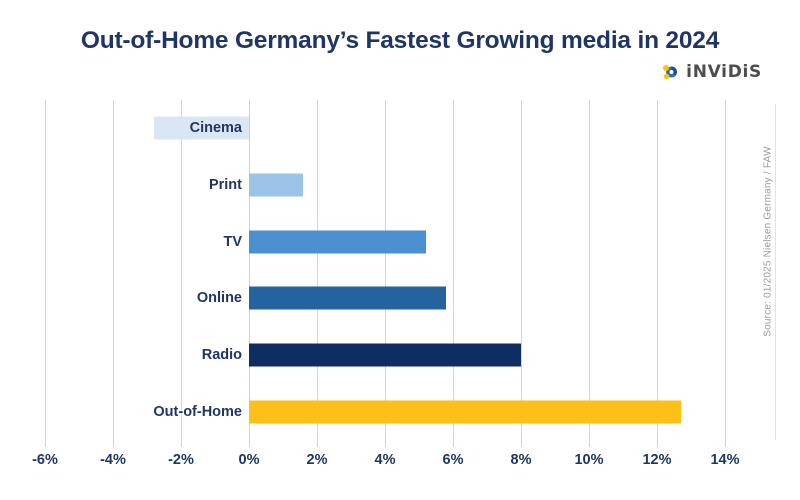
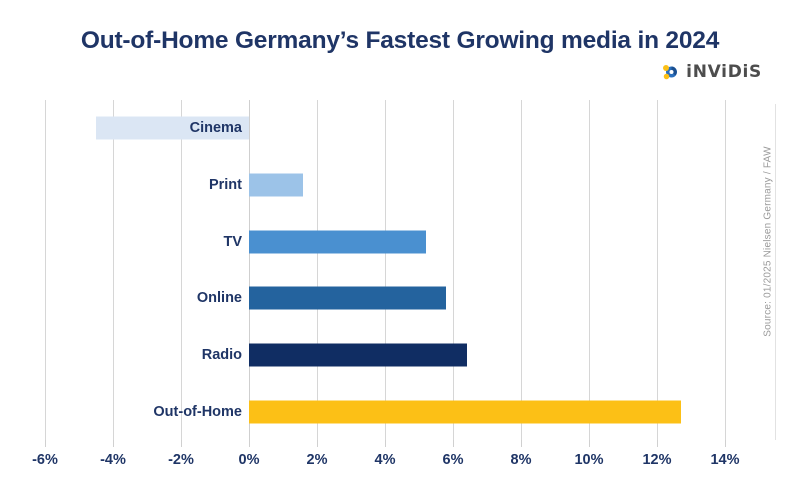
Cinema: -2.8% -> -4.5%
Radio: 8.0% -> 6.4%
